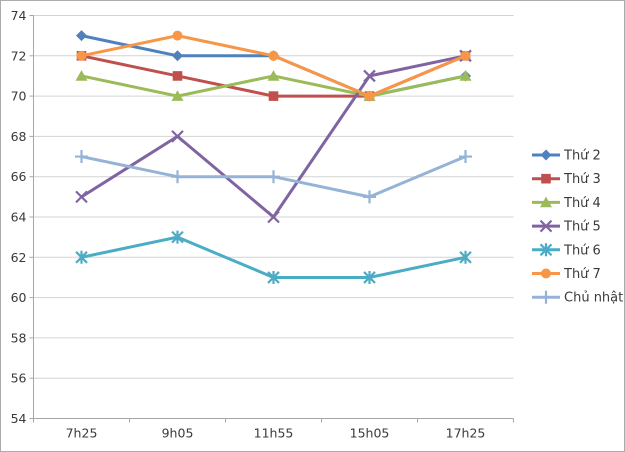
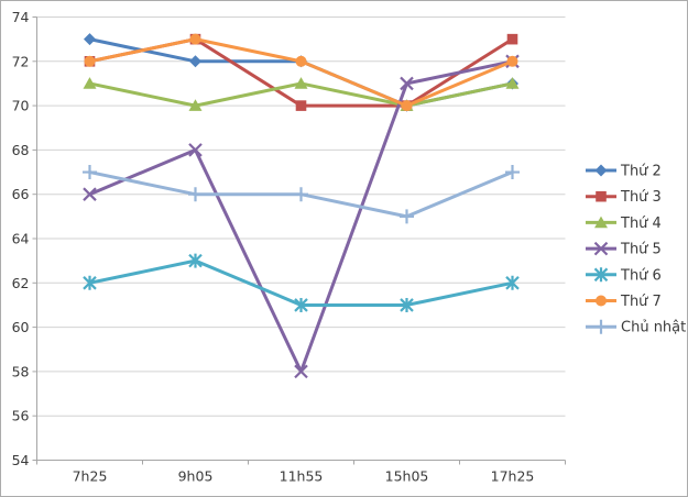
Thứ 5/7h25: 65 -> 66
Thứ 3/9h05: 71 -> 73
Thứ 5/11h55: 64 -> 58
Thứ 3/17h25: 72 -> 73
